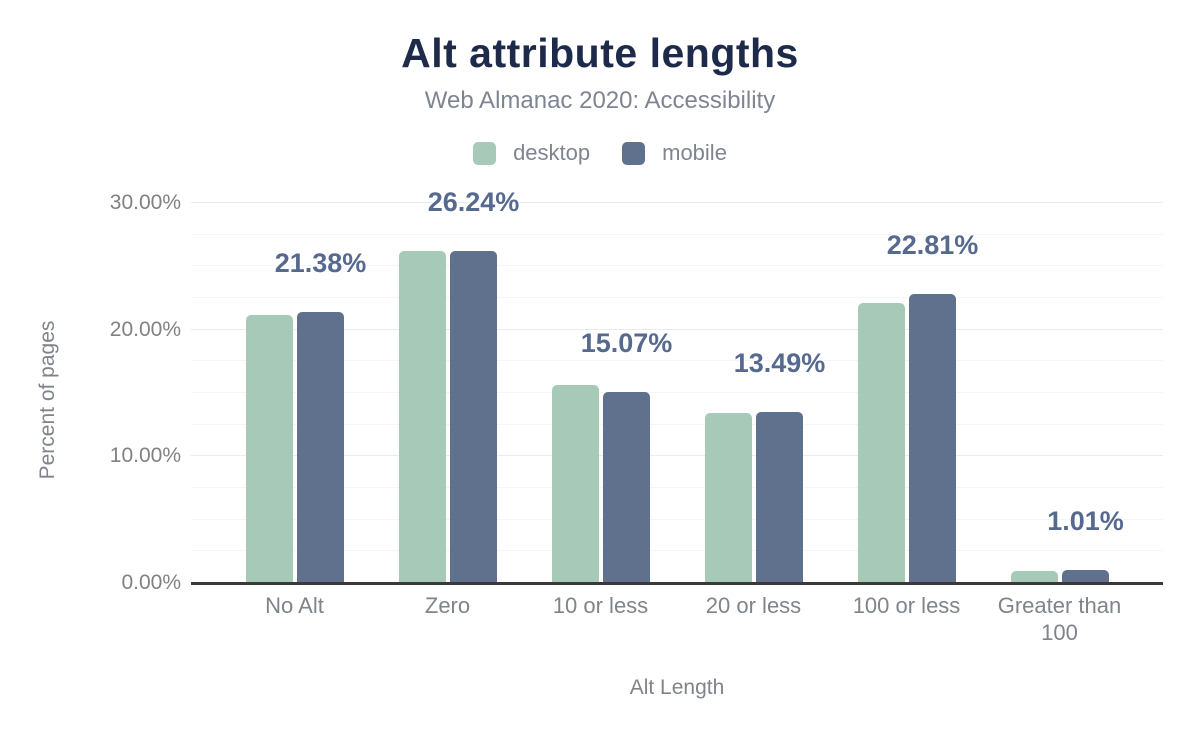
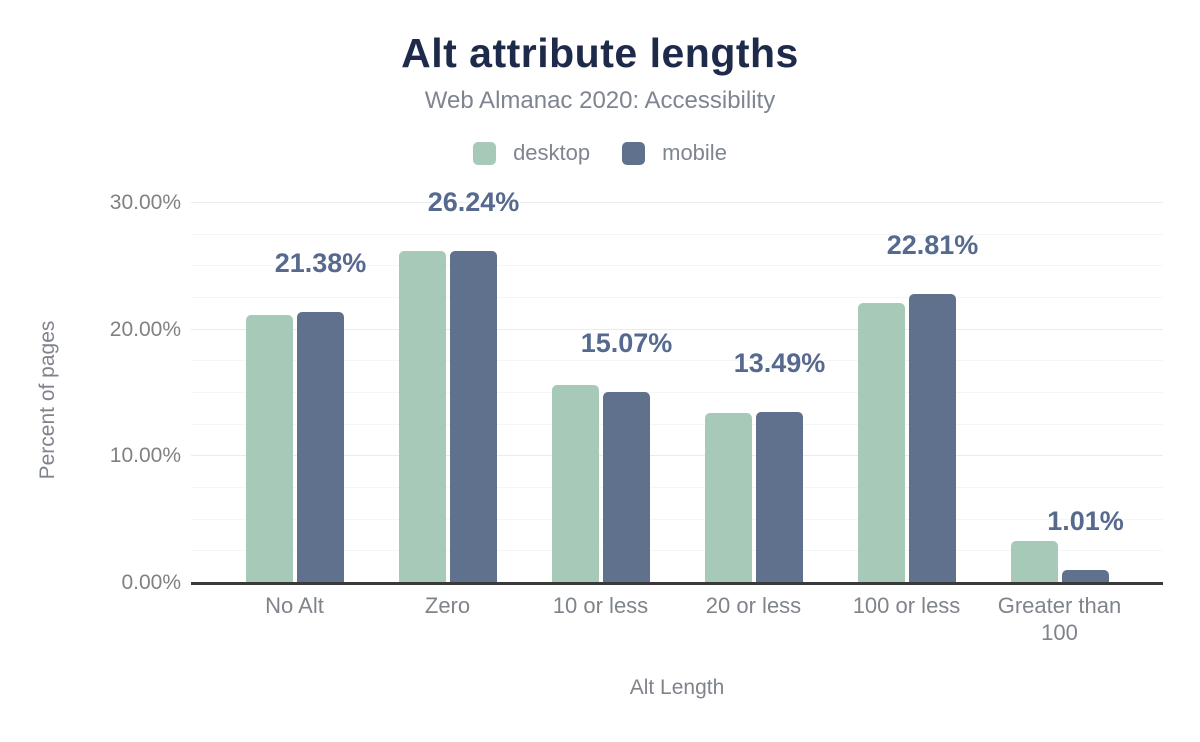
desktop/Greater than 100: 0.9% -> 3.3%
